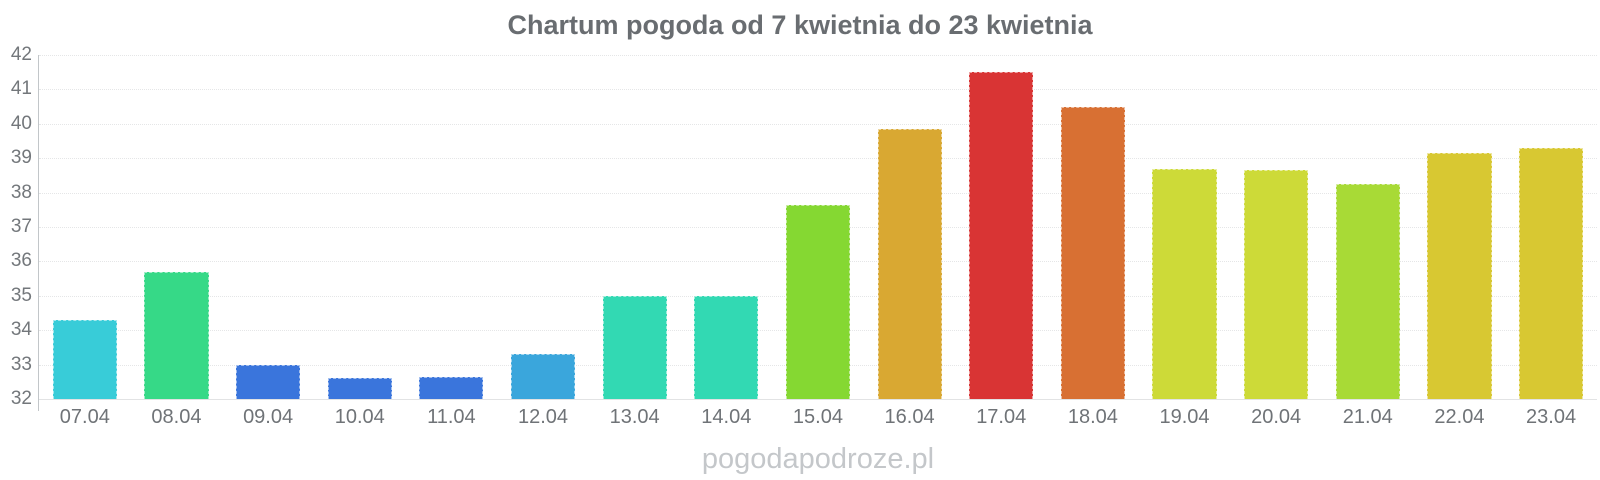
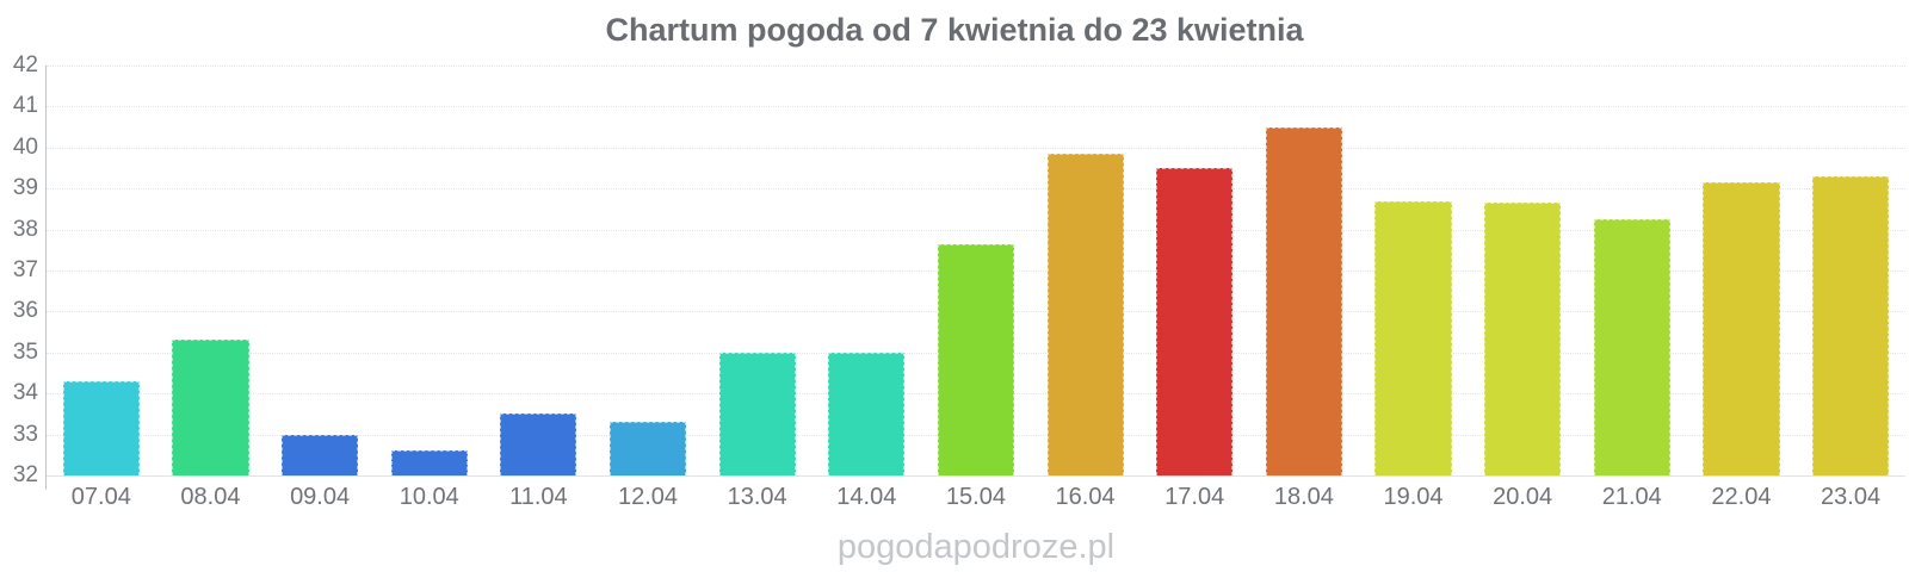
08.04: 35.7 -> 35.3
11.04: 32.6 -> 33.5
17.04: 41.5 -> 39.5
